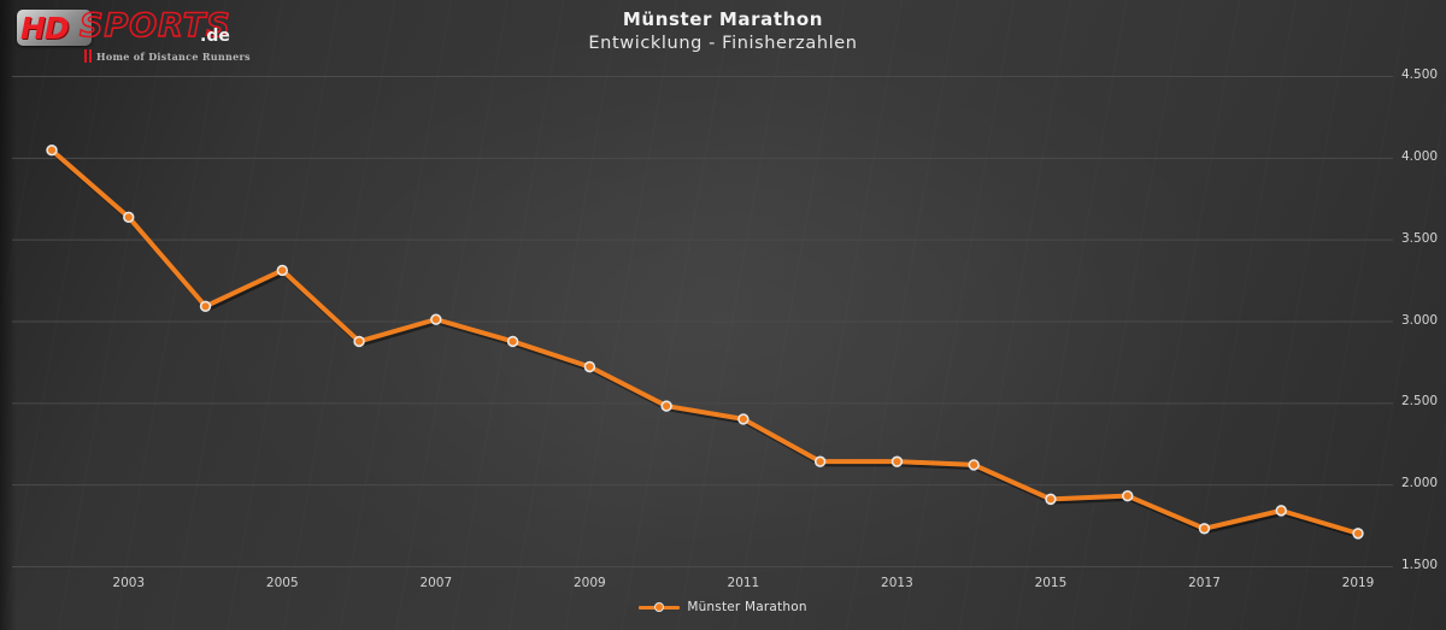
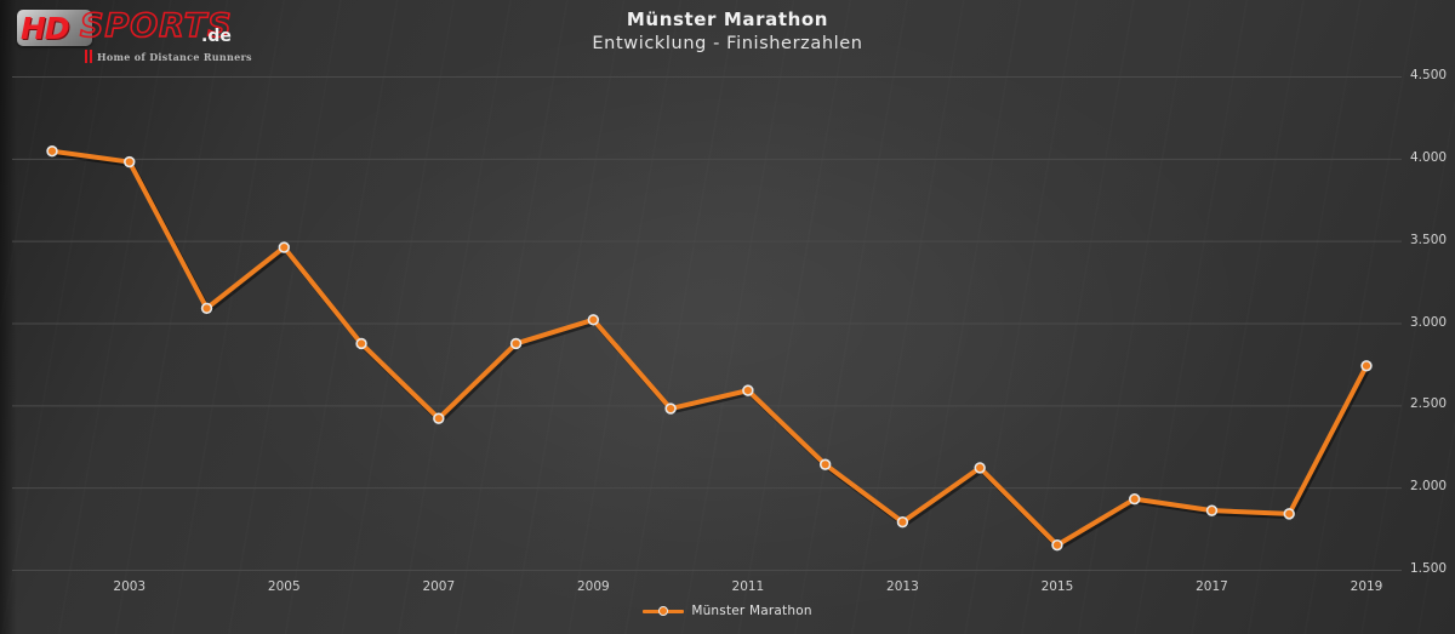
2003: 3640 -> 3980
2005: 3310 -> 3460
2007: 3010 -> 2420
2009: 2720 -> 3020
2011: 2400 -> 2590
2013: 2140 -> 1790
2015: 1910 -> 1650
2017: 1730 -> 1860
2019: 1700 -> 2740
